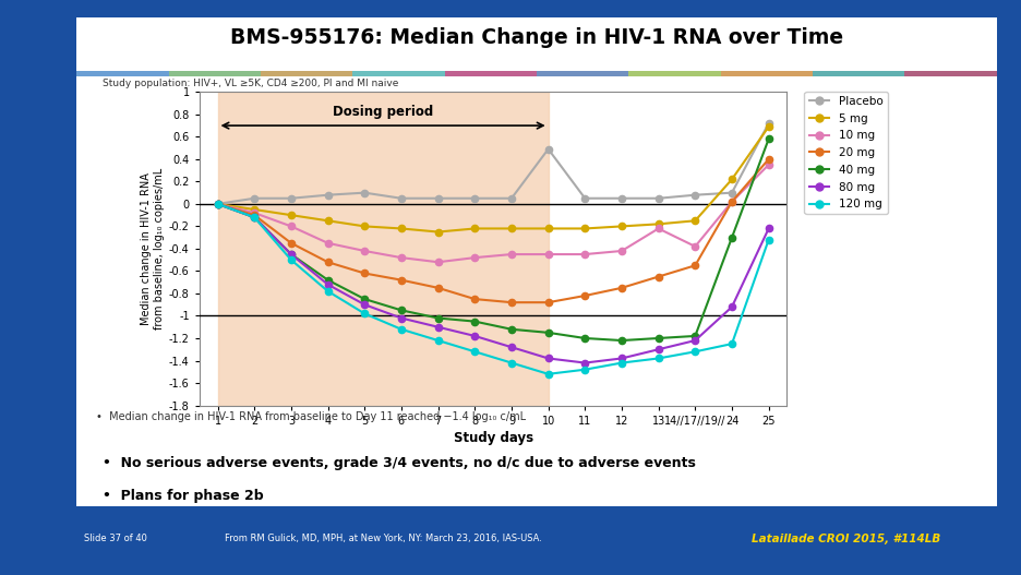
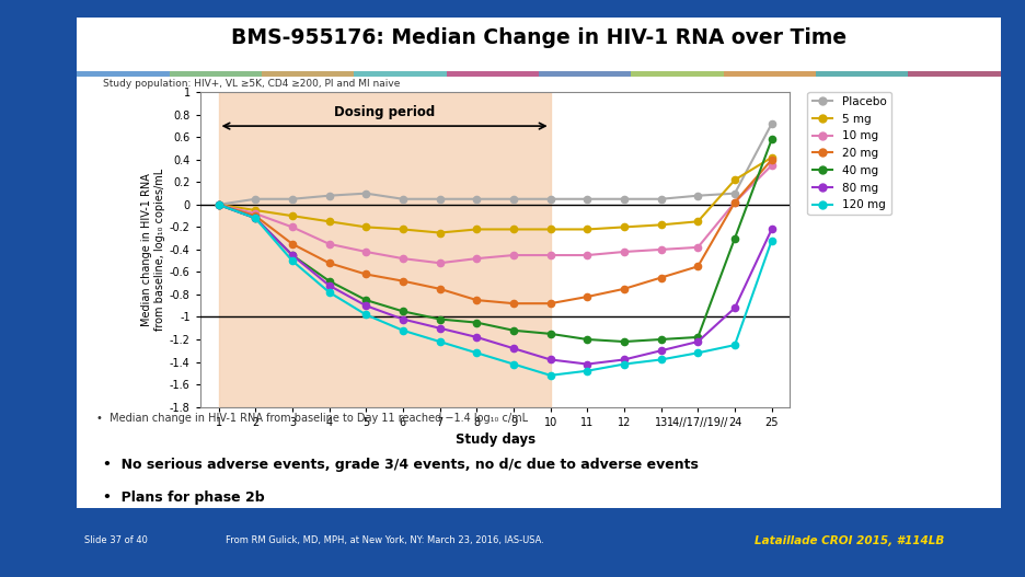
Placebo/10: 0.49 -> 0.05
10 mg/13: -0.22 -> -0.40
5 mg/25: 0.69 -> 0.42
